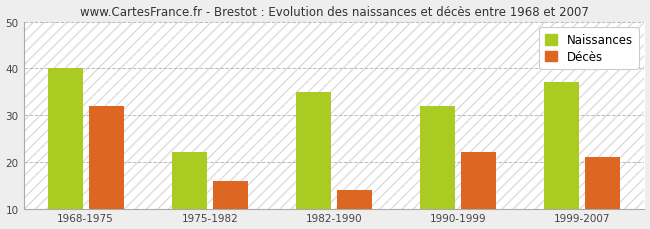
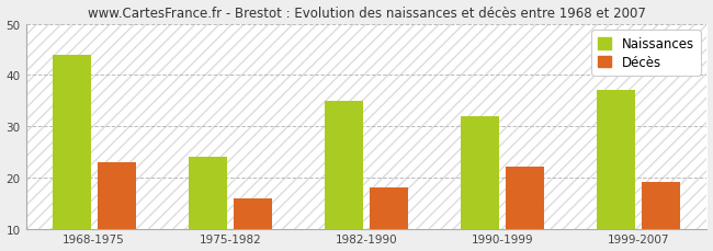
Naissances/1968-1975: 40 -> 44
Décès/1968-1975: 32 -> 23
Naissances/1975-1982: 22 -> 24
Décès/1982-1990: 14 -> 18
Décès/1999-2007: 21 -> 19
